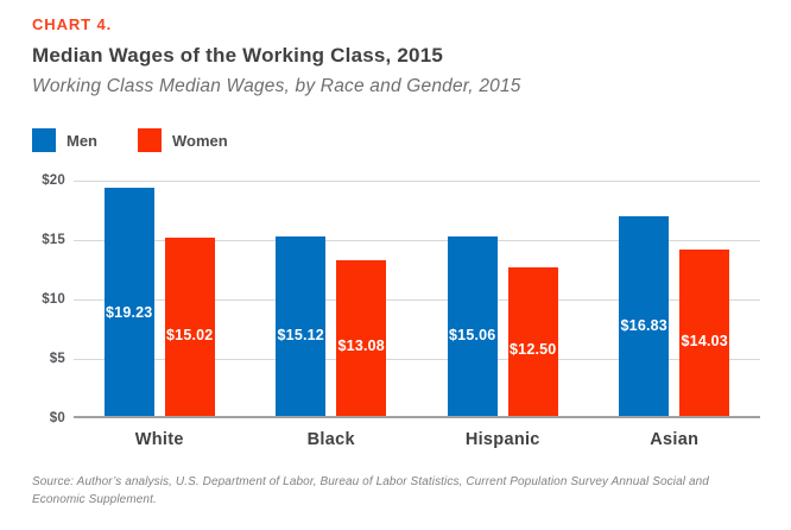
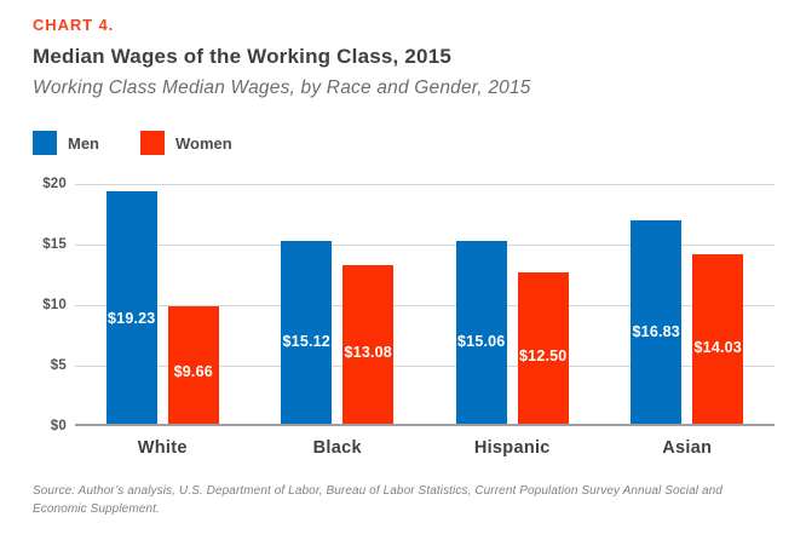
Women/White: $15.02 -> $9.66
